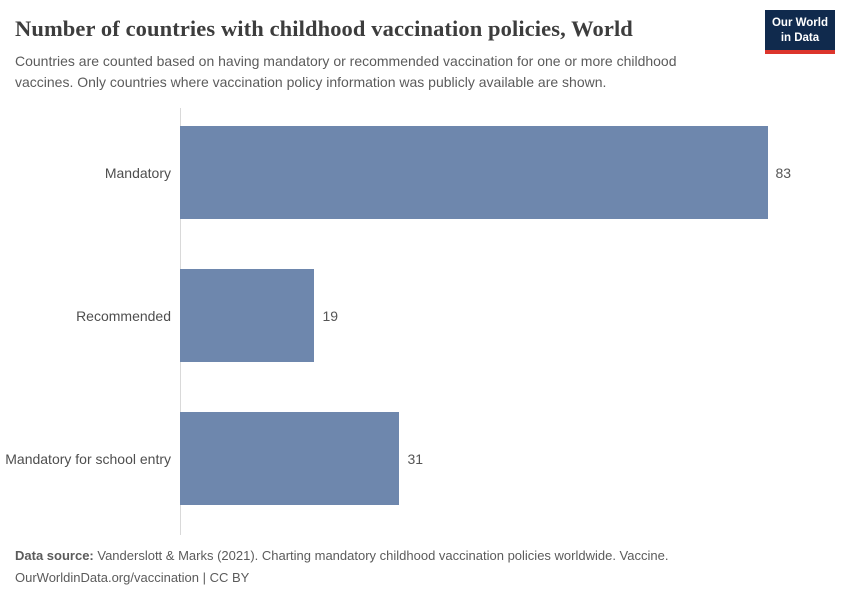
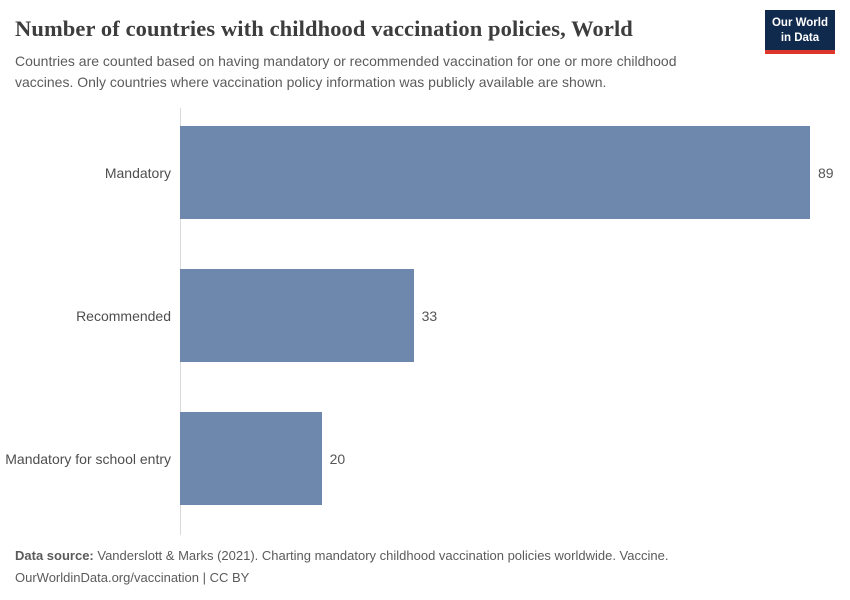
Mandatory: 83 -> 89
Recommended: 19 -> 33
Mandatory for school entry: 31 -> 20
